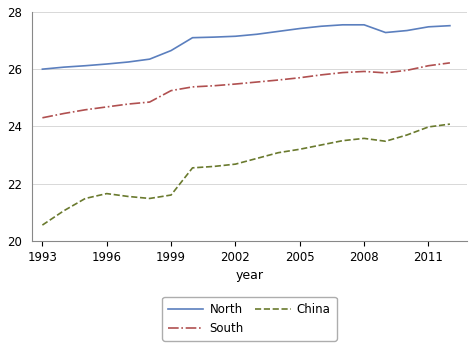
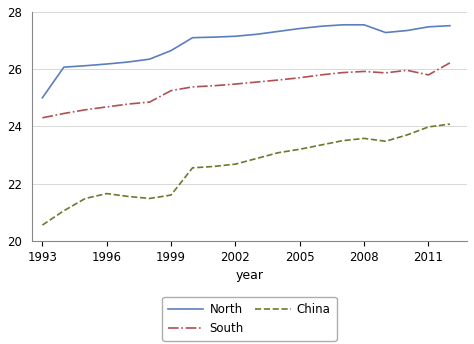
North/1993: 26.00 -> 25.00
South/2011: 26.12 -> 25.80
